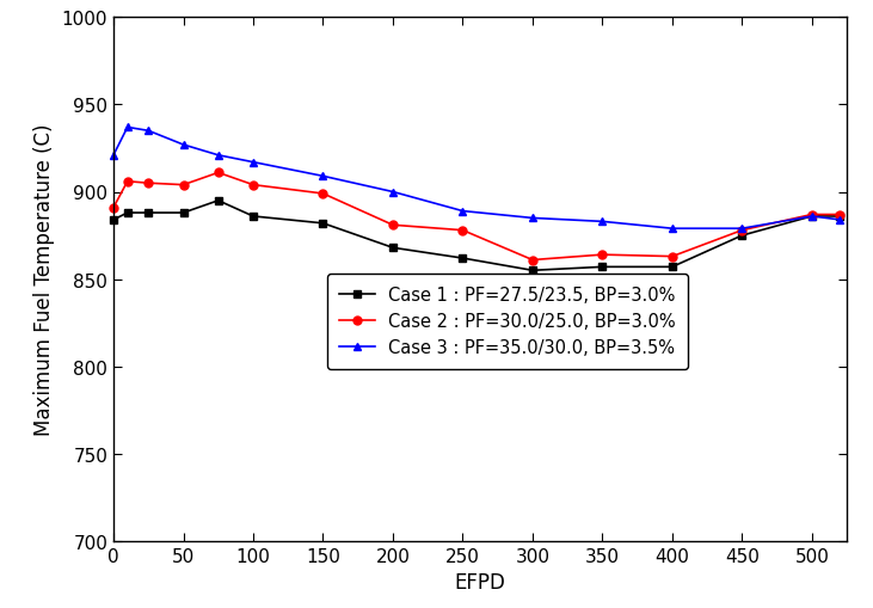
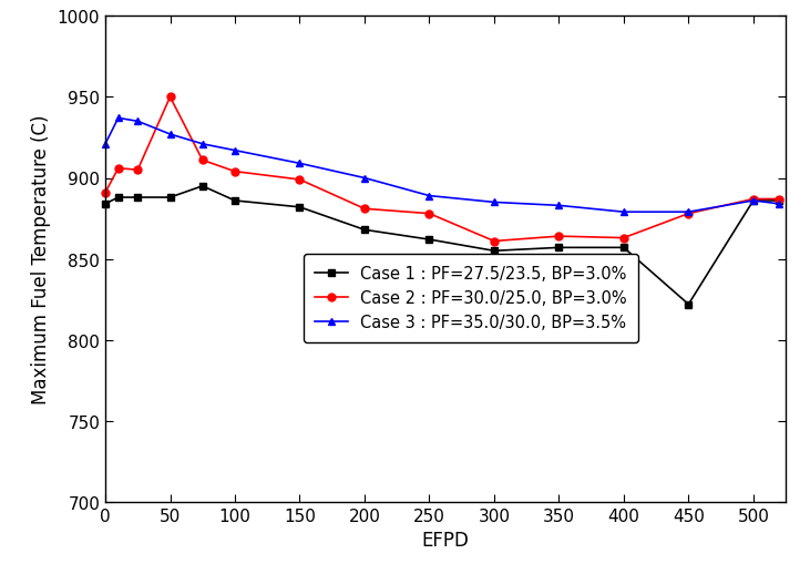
Case 2 : PF=30.0/25.0, BP=3.0%/50: 904 -> 950
Case 1 : PF=27.5/23.5, BP=3.0%/450: 875 -> 822
